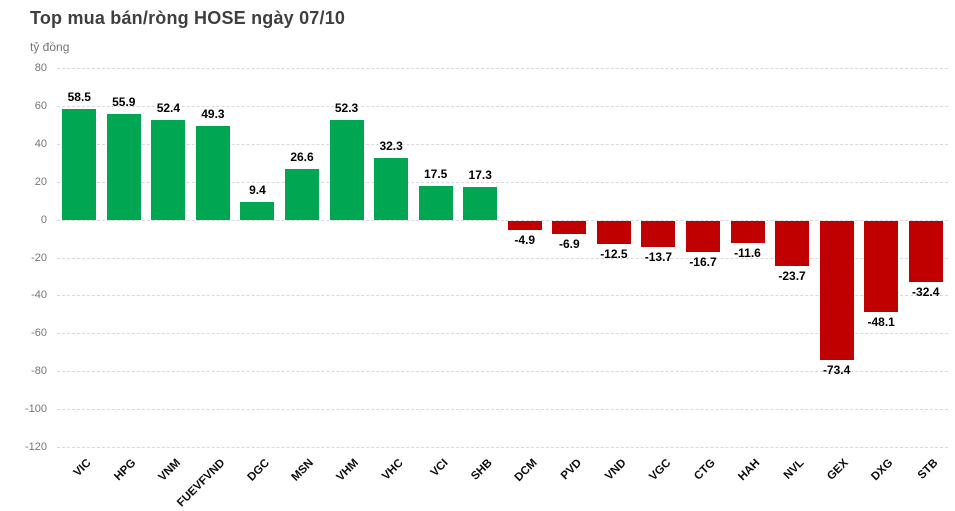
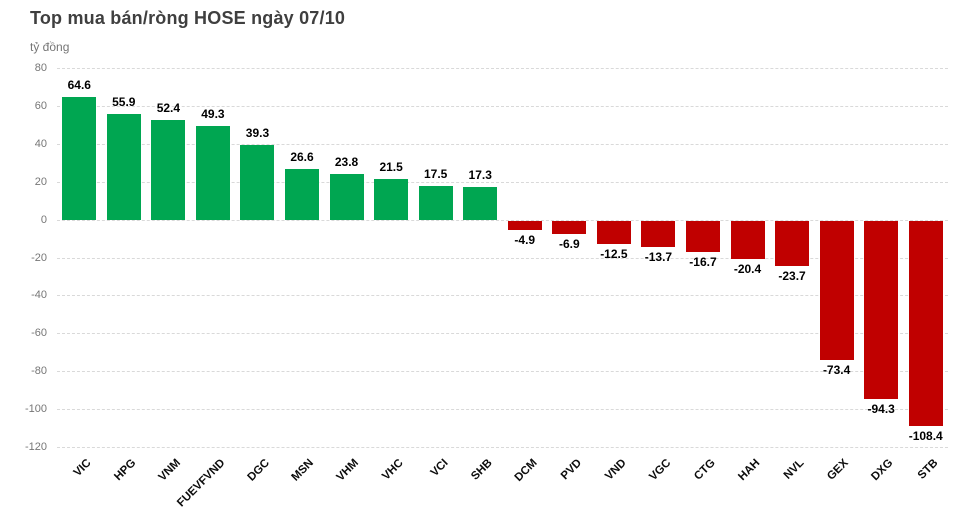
VIC: 58.5 -> 64.6
DGC: 9.4 -> 39.3
VHM: 52.3 -> 23.8
VHC: 32.3 -> 21.5
HAH: -11.6 -> -20.4
DXG: -48.1 -> -94.3
STB: -32.4 -> -108.4
